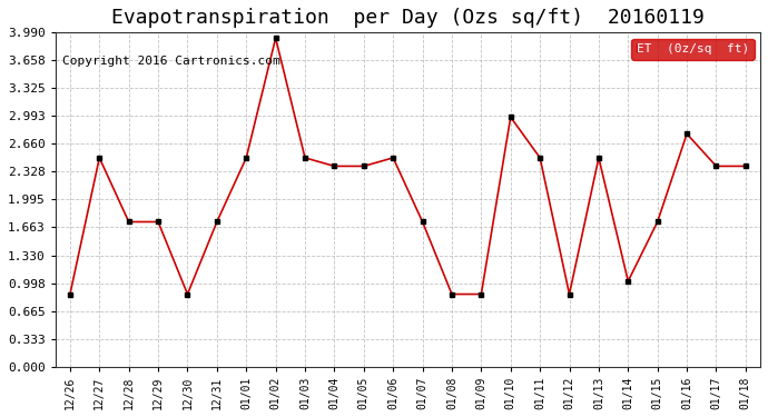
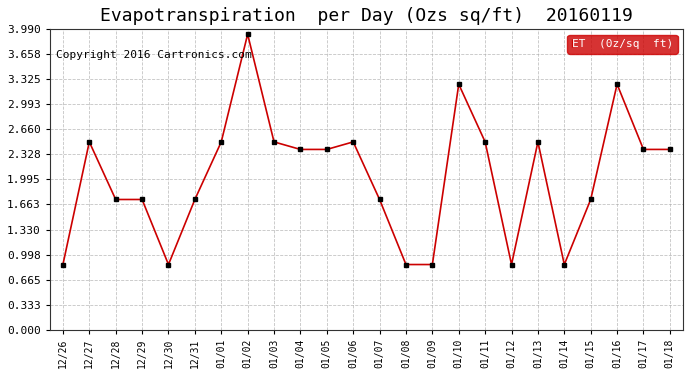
01/10: 2.98 -> 3.26
01/14: 1.02 -> 0.86
01/16: 2.78 -> 3.26
